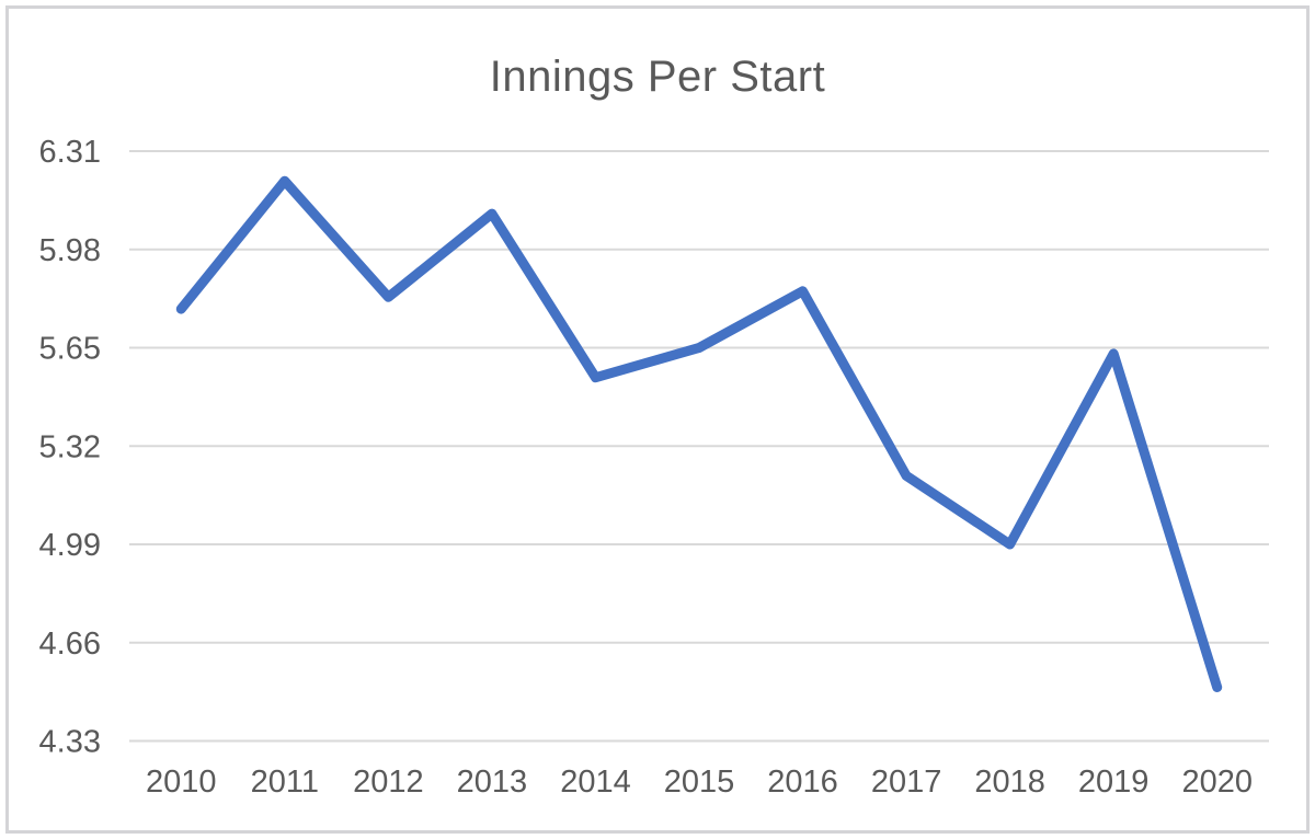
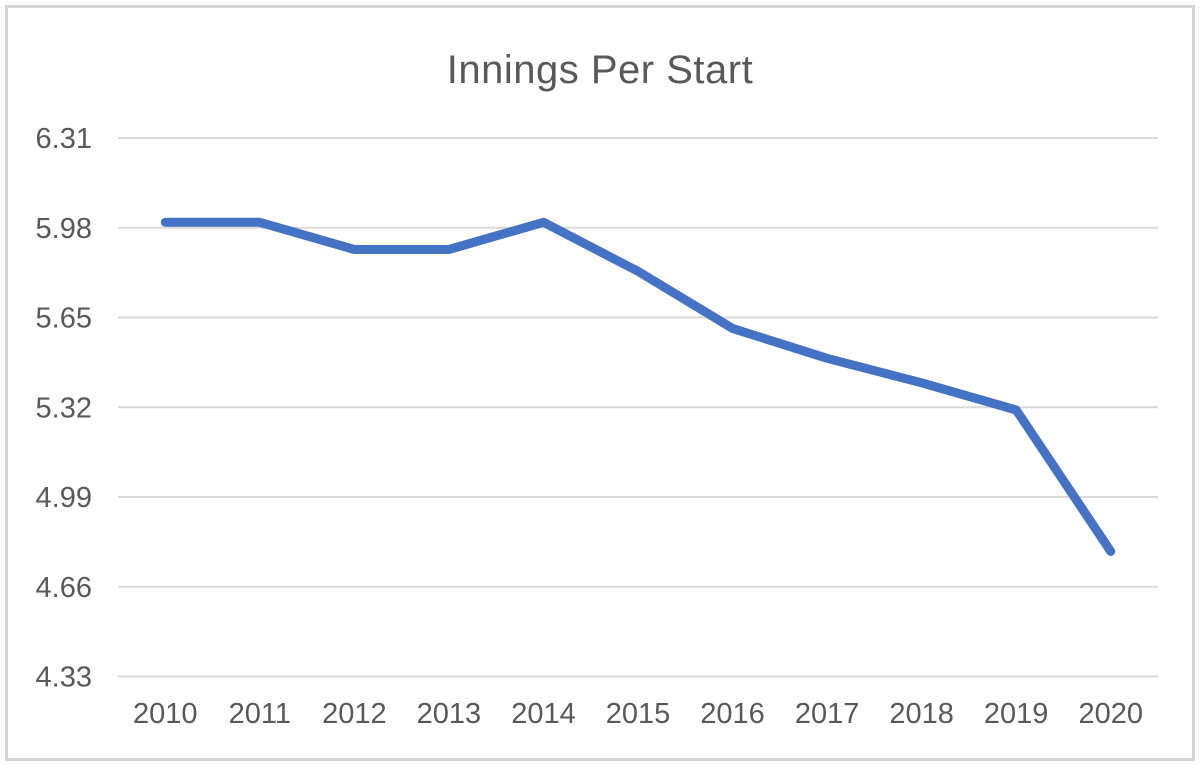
2010: 5.78 -> 6.00
2011: 6.21 -> 6.00
2012: 5.82 -> 5.90
2013: 6.10 -> 5.90
2014: 5.55 -> 6.00
2015: 5.65 -> 5.82
2016: 5.84 -> 5.61
2017: 5.22 -> 5.50
2018: 4.99 -> 5.41
2019: 5.63 -> 5.31
2020: 4.51 -> 4.79
